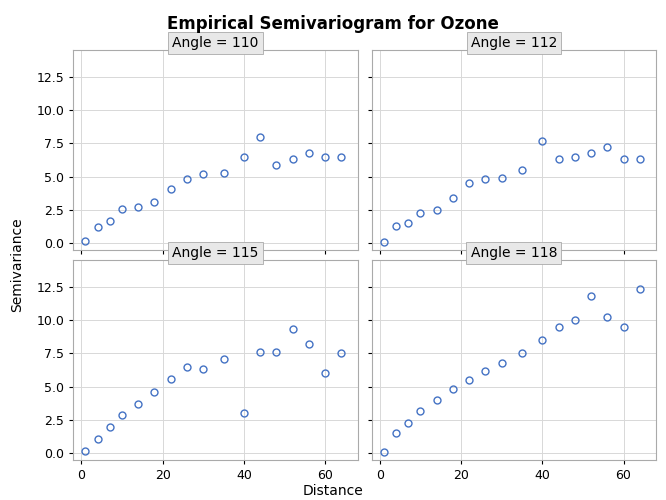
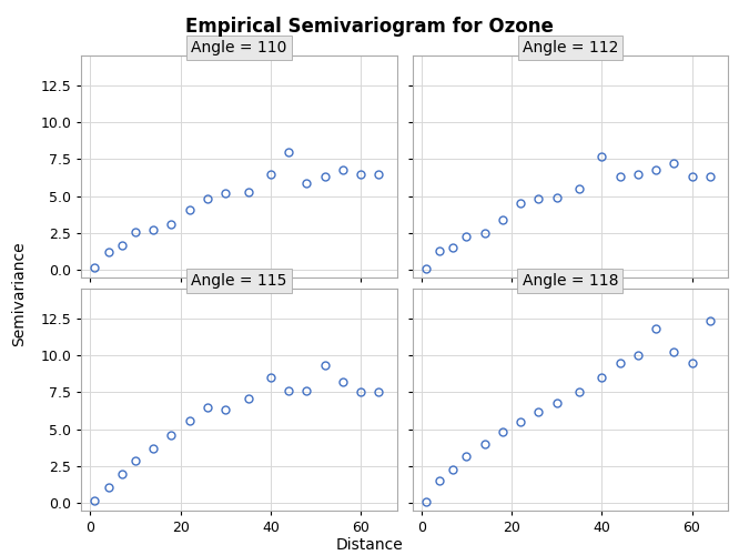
Angle = 115/40: 3.0 -> 8.5
Angle = 115/60: 6.0 -> 7.5
